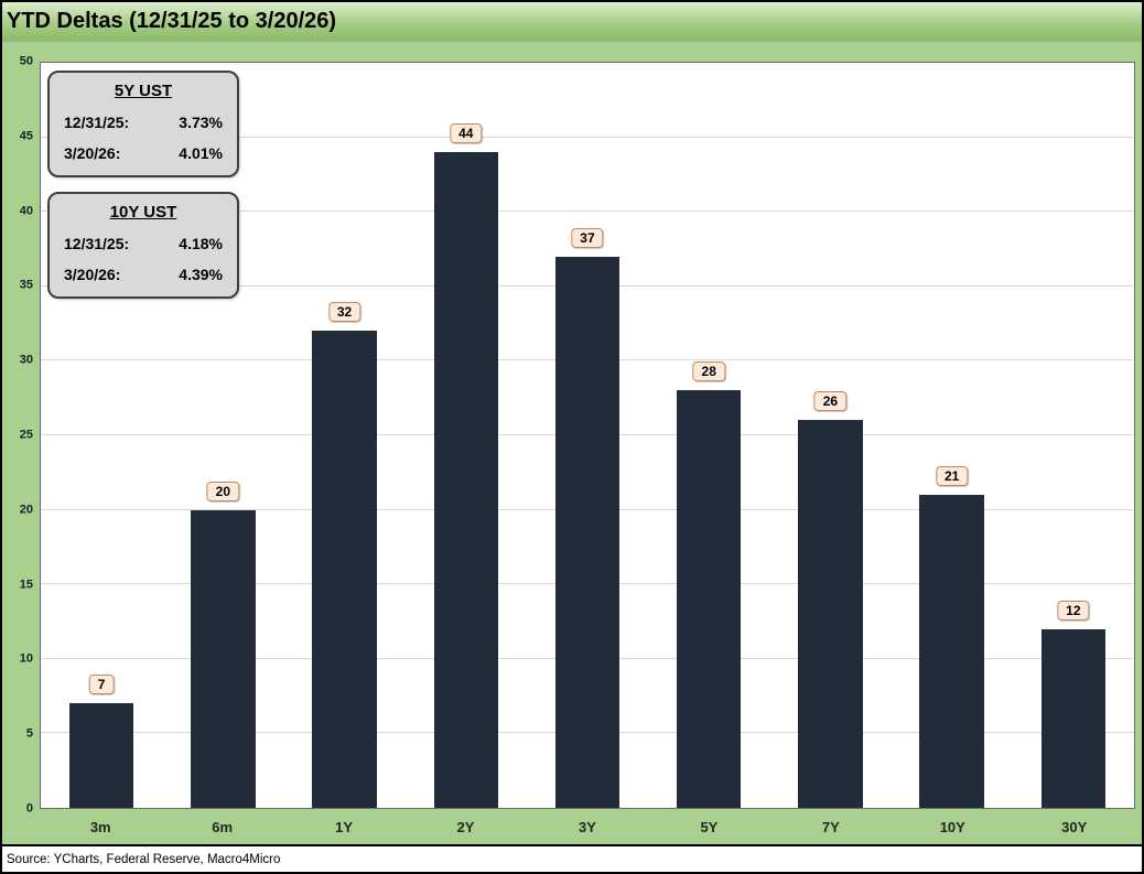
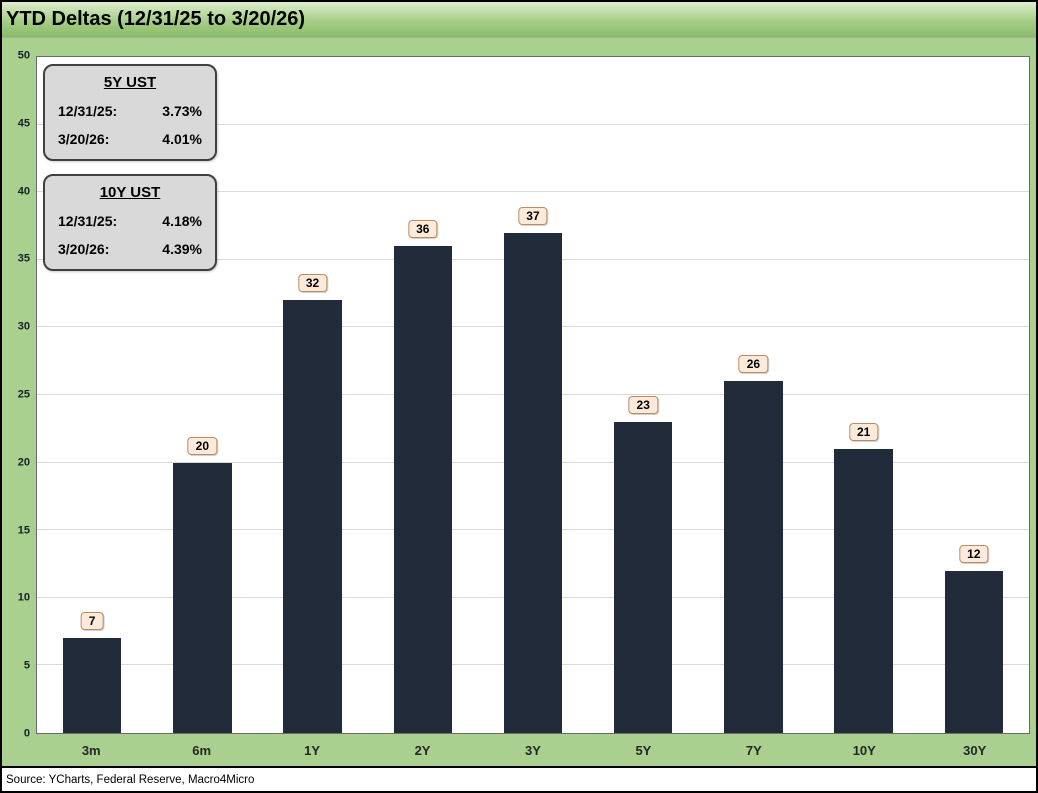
2Y: 44 -> 36
5Y: 28 -> 23
